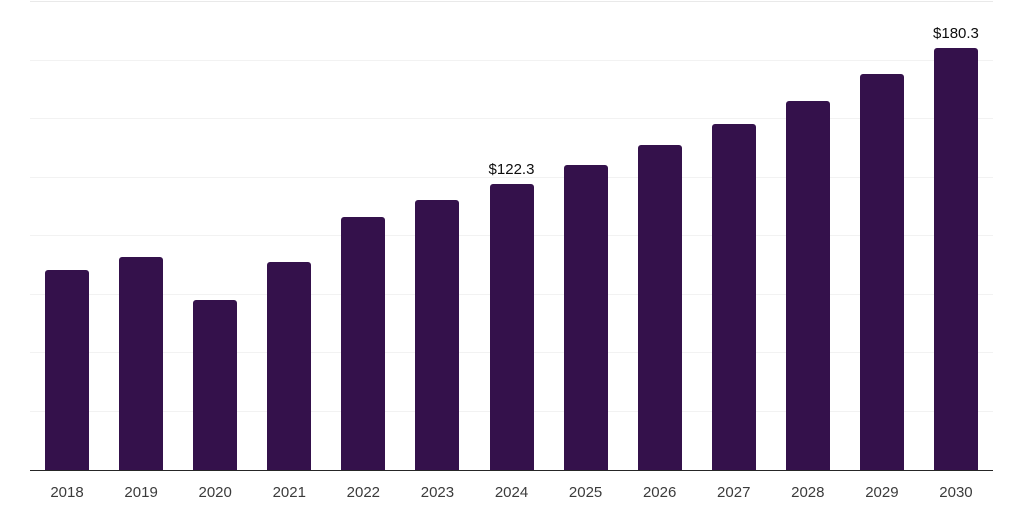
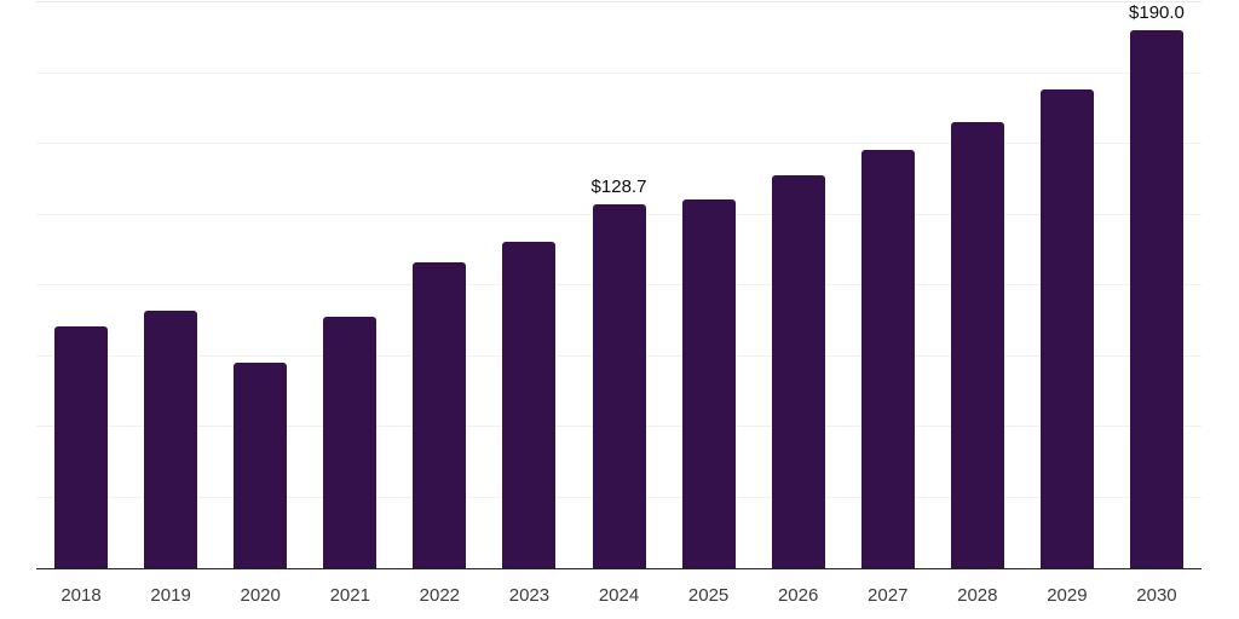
2024: $122.3 -> $128.7
2030: $180.3 -> $190.0
